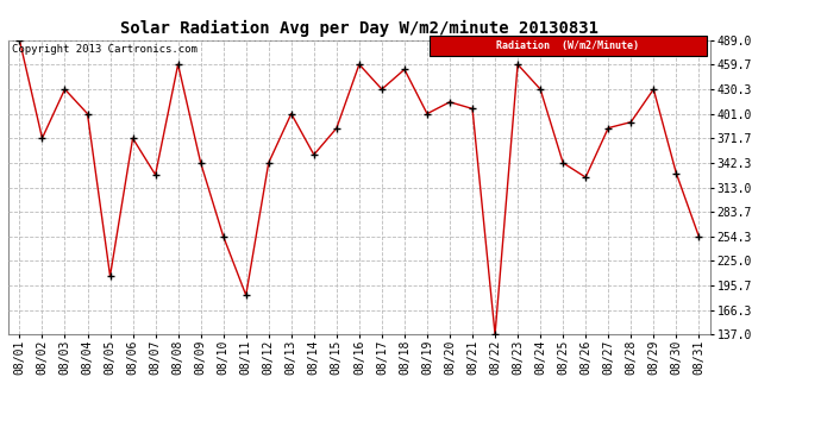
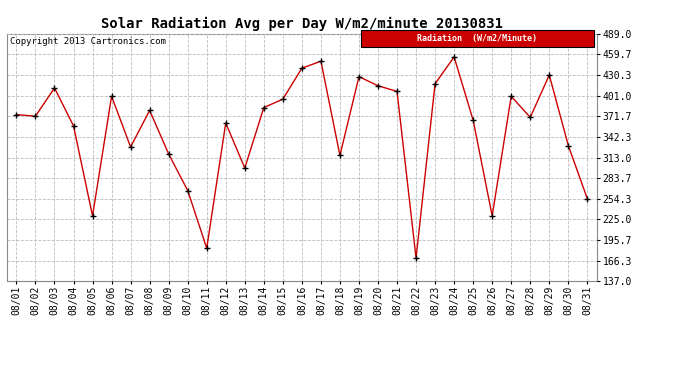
08/01: 489 -> 374
08/03: 430 -> 412
08/04: 401 -> 358
08/05: 207 -> 230
08/06: 372 -> 400
08/08: 460 -> 380
08/09: 342 -> 318
08/10: 254 -> 266
08/12: 342 -> 362
08/13: 401 -> 298
08/14: 352 -> 384
08/15: 384 -> 396
08/16: 460 -> 440
08/17: 430 -> 450
08/18: 454 -> 316
08/19: 401 -> 428
08/22: 137 -> 170
08/23: 460 -> 418
08/24: 430 -> 456
08/25: 342 -> 366
08/26: 325 -> 230
08/27: 384 -> 400
08/28: 391 -> 370
